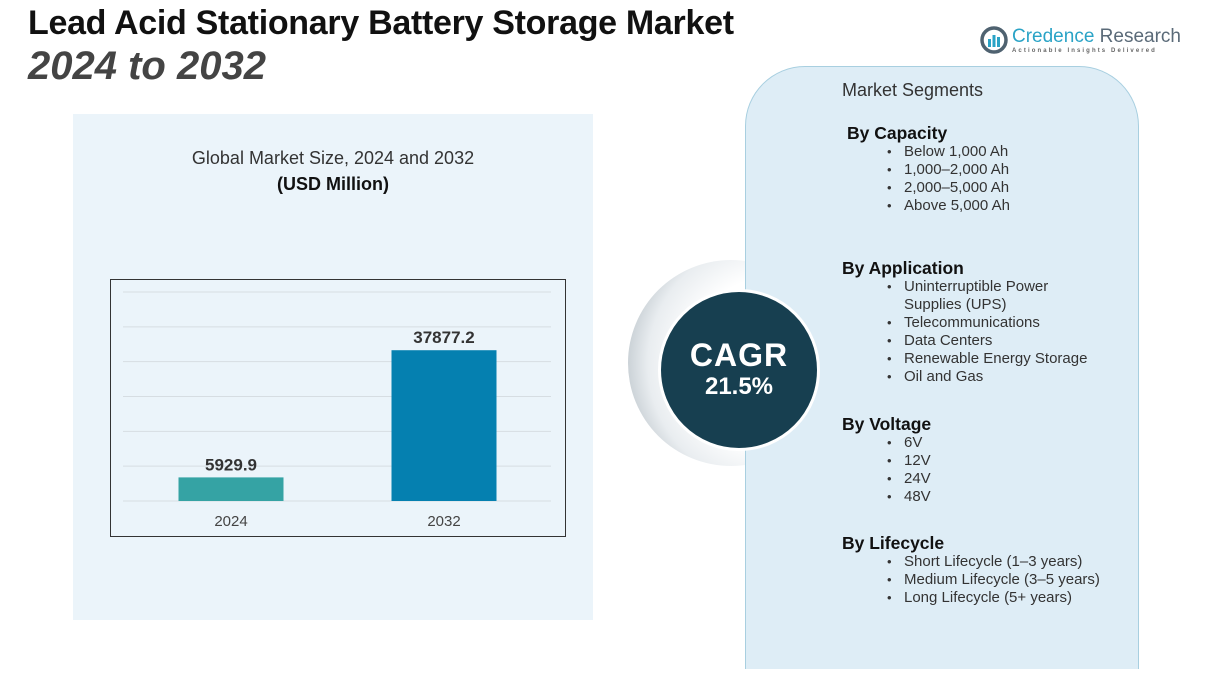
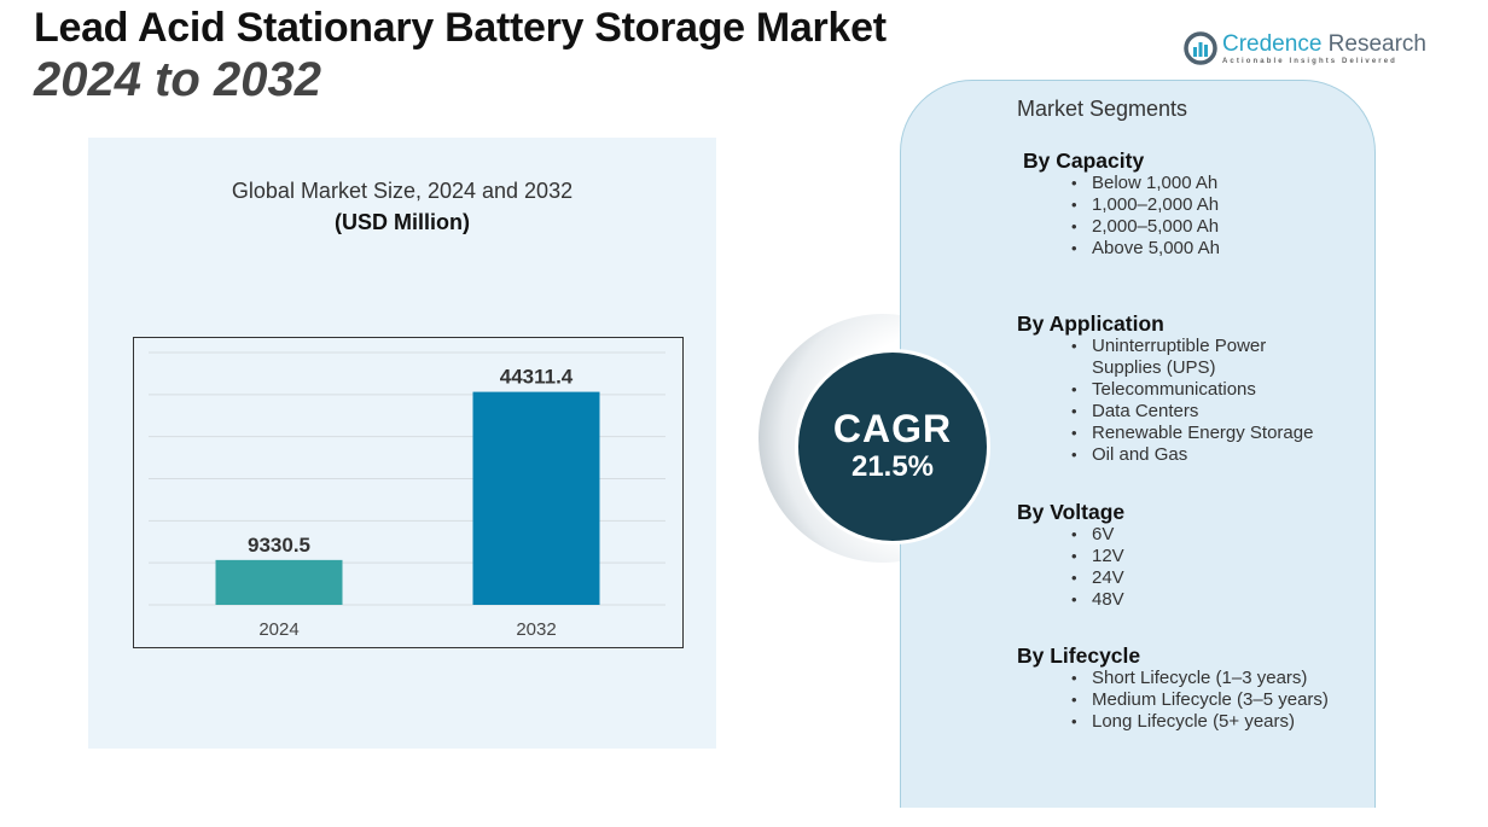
2024: 5929.9 -> 9330.5
2032: 37877.2 -> 44311.4
